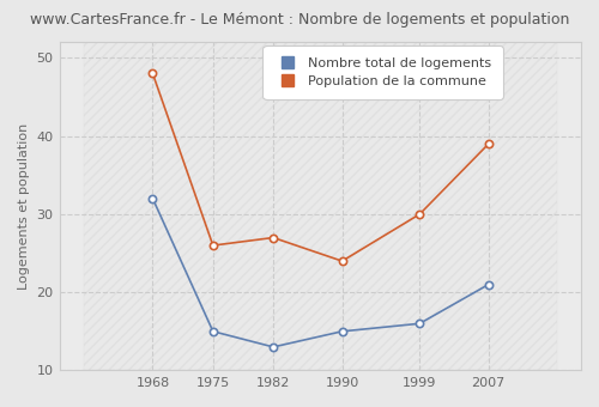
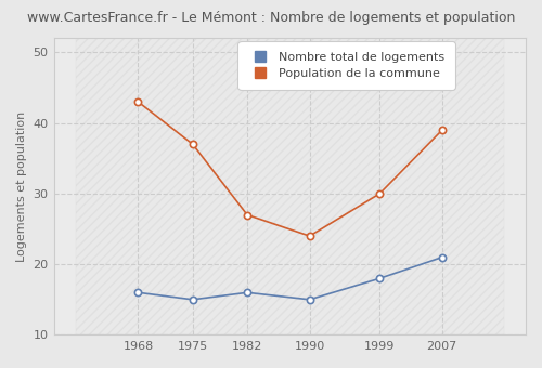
Nombre total de logements/1968: 32 -> 16
Population de la commune/1968: 48 -> 43
Population de la commune/1975: 26 -> 37
Nombre total de logements/1982: 13 -> 16
Nombre total de logements/1999: 16 -> 18
